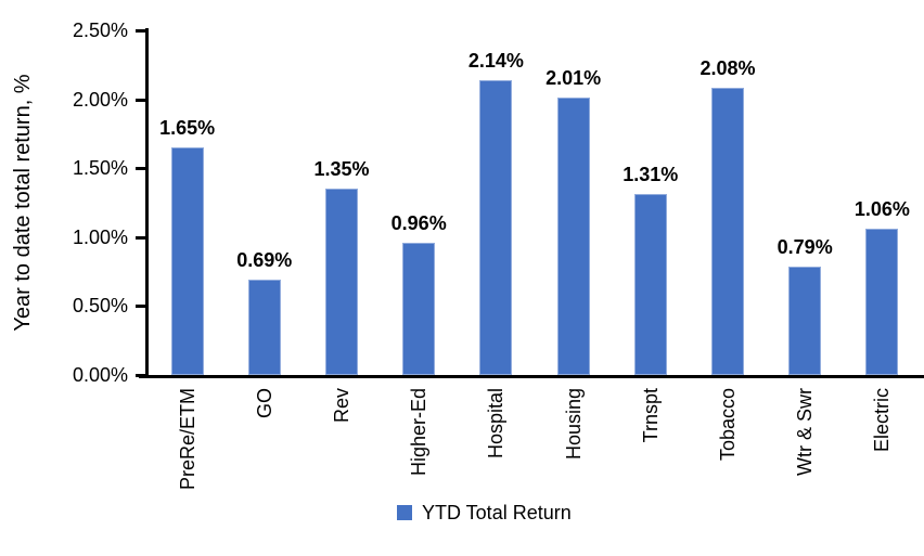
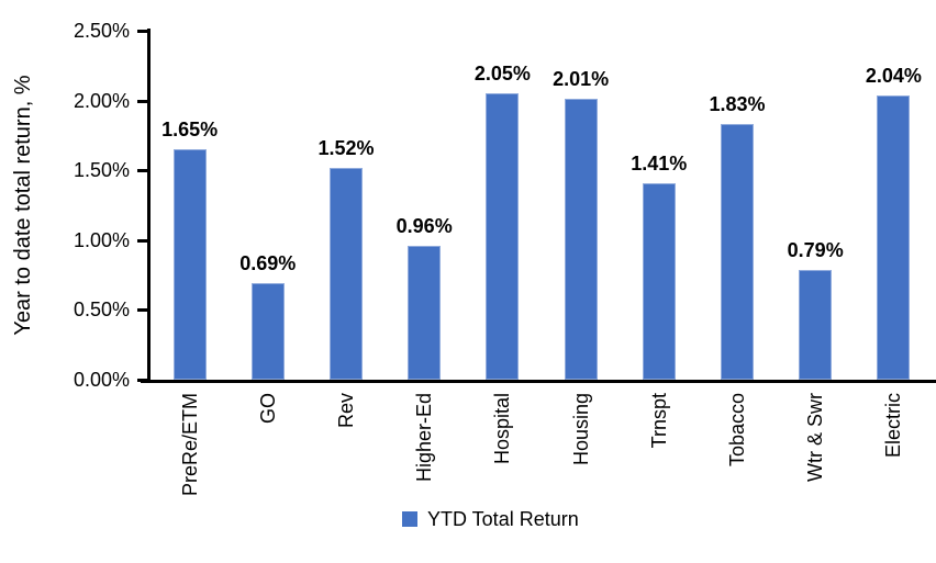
Rev: 1.35% -> 1.52%
Hospital: 2.14% -> 2.05%
Trnspt: 1.31% -> 1.41%
Tobacco: 2.08% -> 1.83%
Electric: 1.06% -> 2.04%
